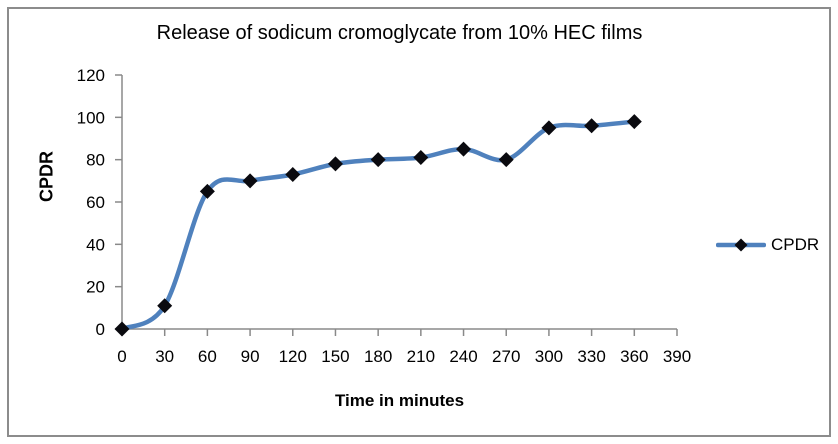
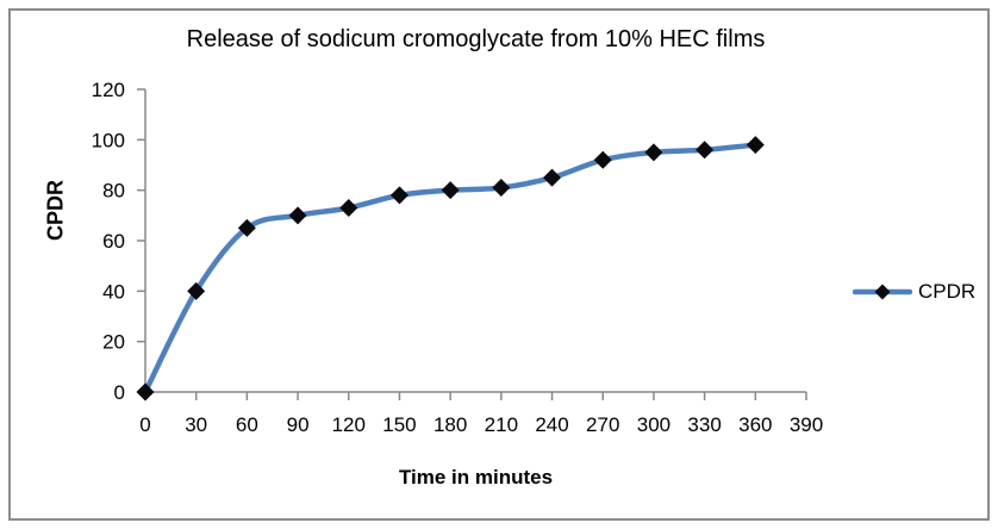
30: 11 -> 40
270: 80 -> 92
